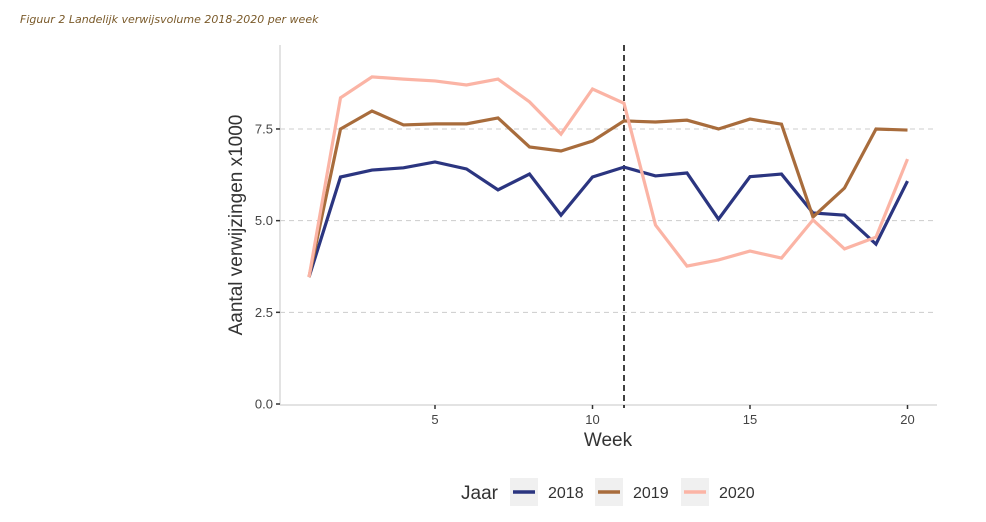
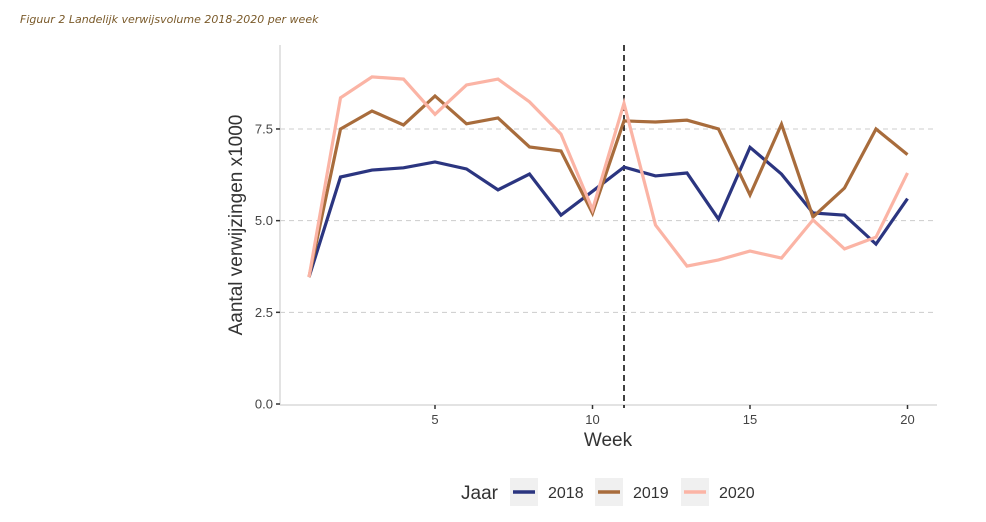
2019/5: 7.6 -> 8.4
2020/5: 8.8 -> 7.9
2018/10: 6.2 -> 5.8
2019/10: 7.2 -> 5.2
2020/10: 8.6 -> 5.3
2018/15: 6.2 -> 7.0
2019/15: 7.8 -> 5.7
2018/20: 6.1 -> 5.6
2019/20: 7.5 -> 6.8
2020/20: 6.7 -> 6.3
